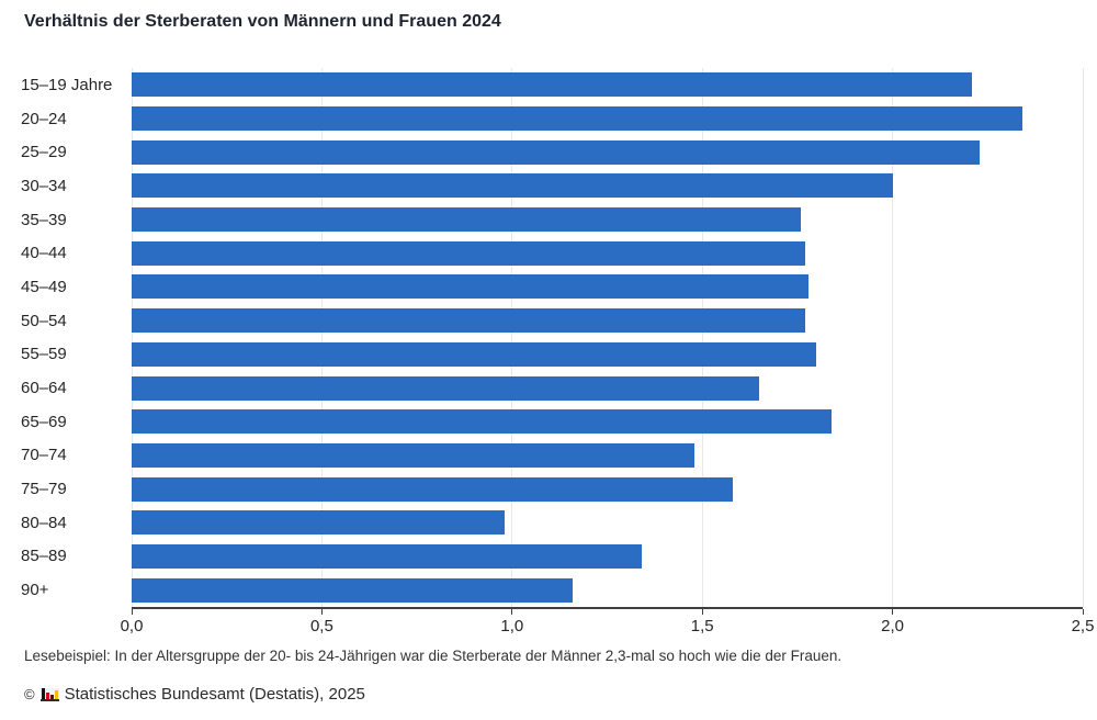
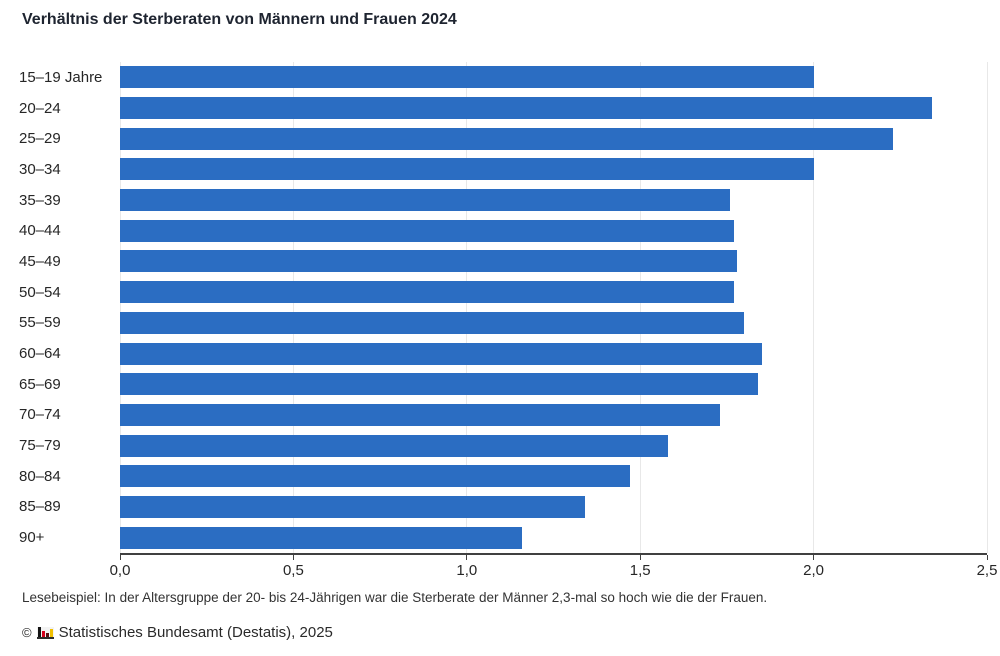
15–19 Jahre: 2,21 -> 2,00
60–64: 1,65 -> 1,85
70–74: 1,48 -> 1,73
80–84: 0,98 -> 1,47
